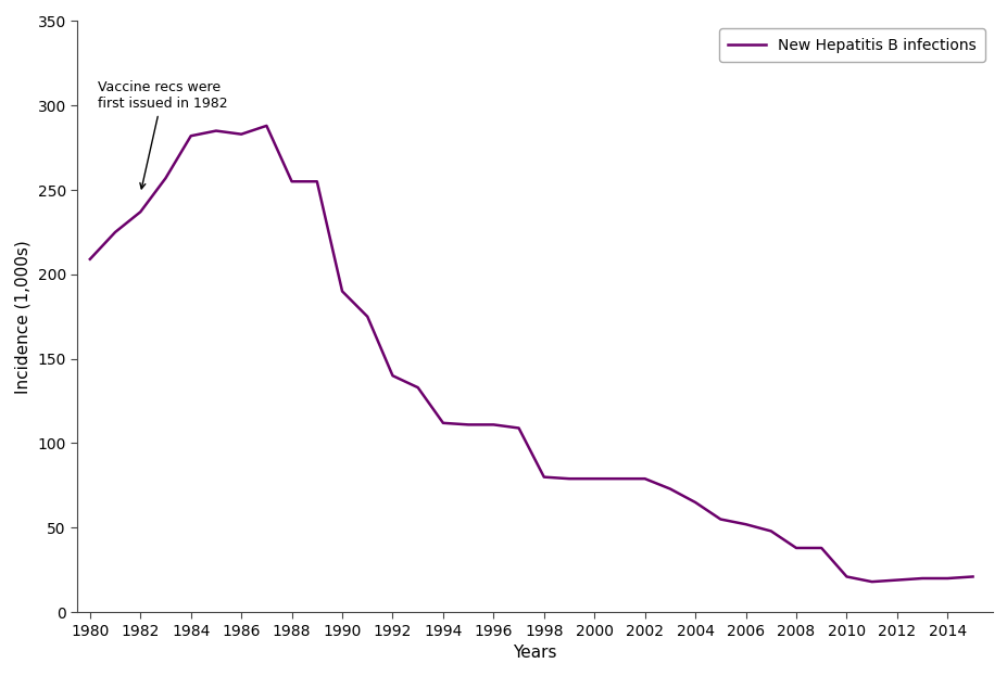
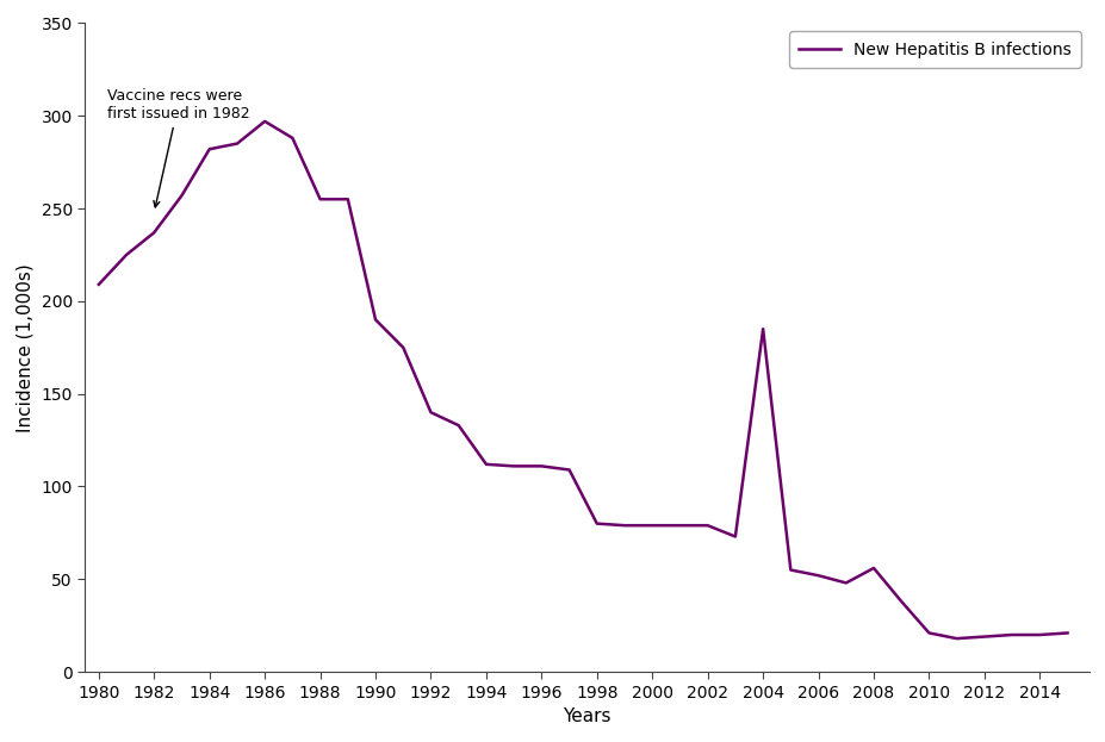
1986: 283 -> 297
2004: 65 -> 185
2008: 38 -> 56
